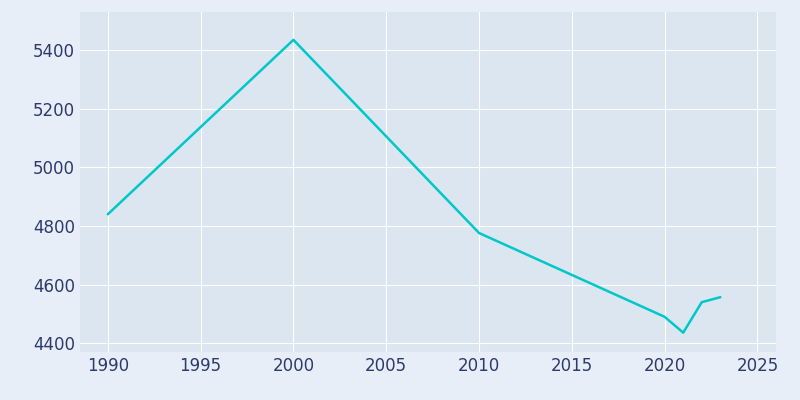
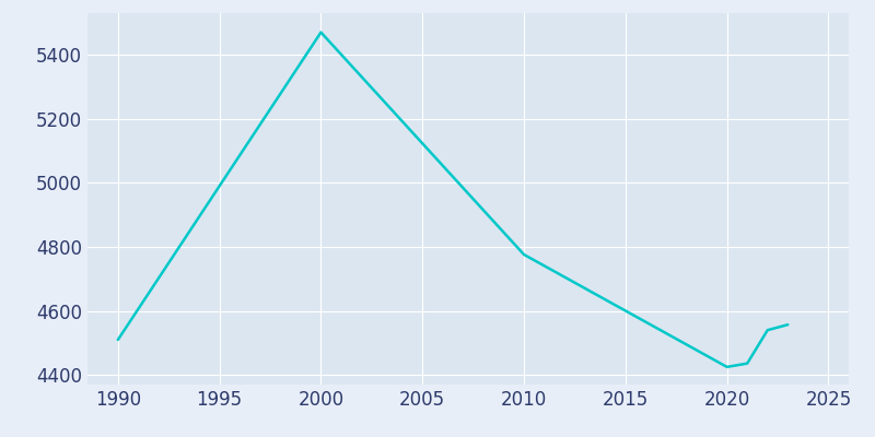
1990: 4840 -> 4510
2000: 5435 -> 5470
2020: 4490 -> 4425
